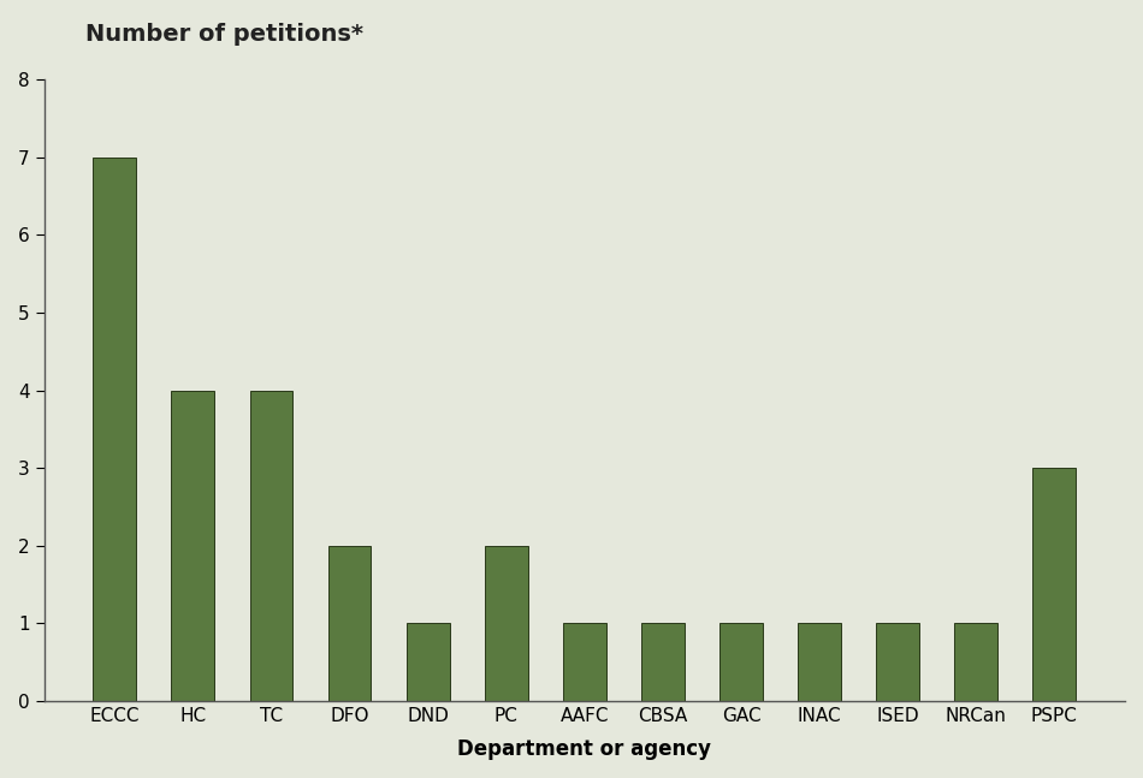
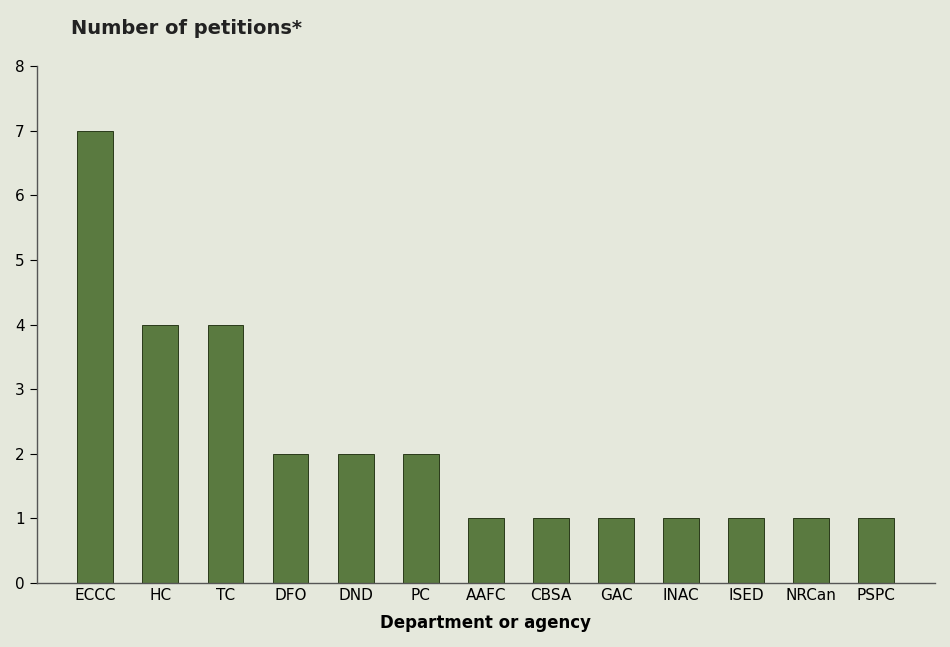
DND: 1 -> 2
PSPC: 3 -> 1
